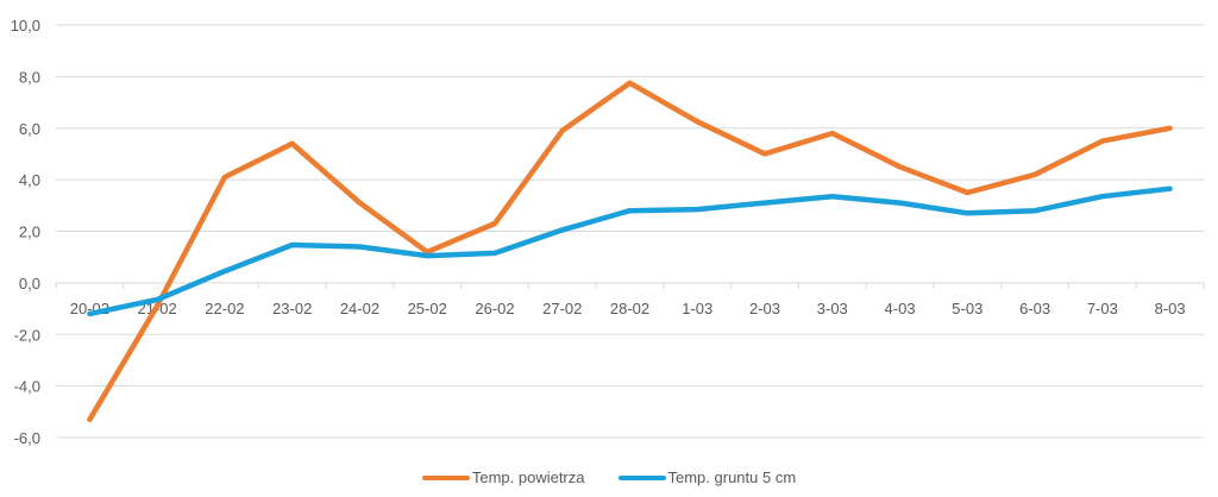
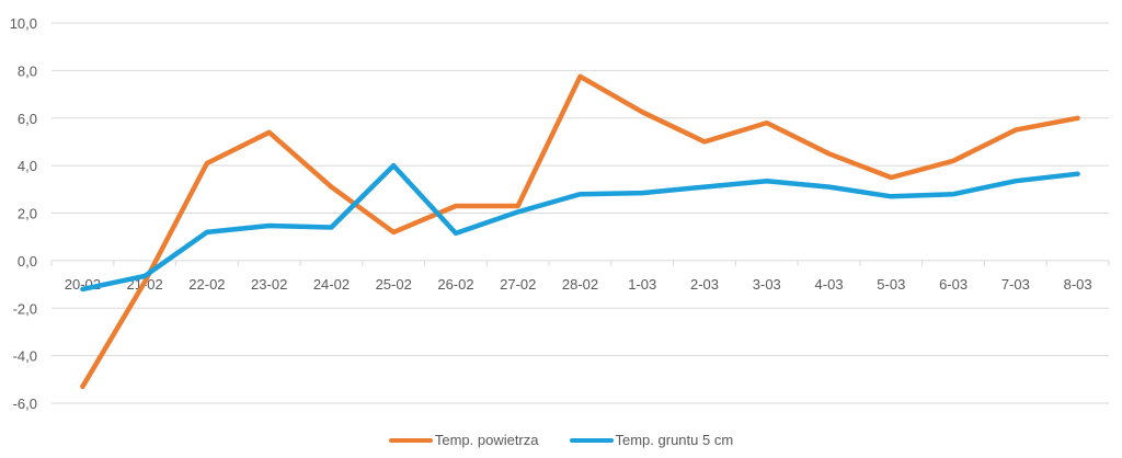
Temp. gruntu 5 cm/22-02: 0,5 -> 1,2
Temp. gruntu 5 cm/25-02: 1,1 -> 4,0
Temp. powietrza/27-02: 5,9 -> 2,3
